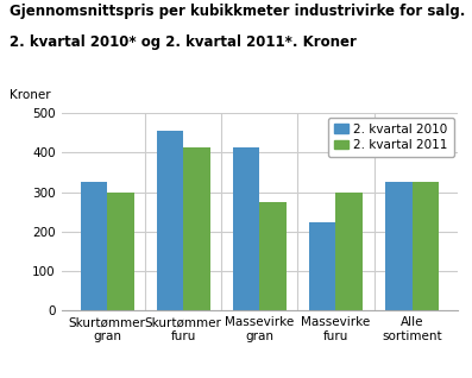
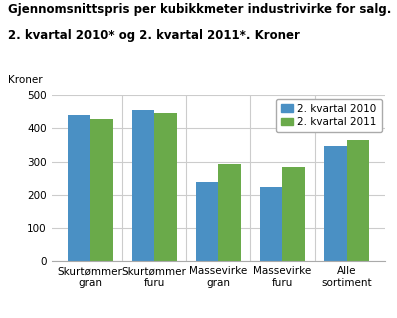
2. kvartal 2010/Skurtømmer gran: 325 -> 442
2. kvartal 2011/Skurtømmer gran: 300 -> 430
2. kvartal 2011/Skurtømmer furu: 415 -> 447
2. kvartal 2010/Massevirke gran: 415 -> 237
2. kvartal 2011/Massevirke gran: 275 -> 293
2. kvartal 2011/Massevirke furu: 300 -> 284
2. kvartal 2010/Alle sortiment: 325 -> 346
2. kvartal 2011/Alle sortiment: 325 -> 365
